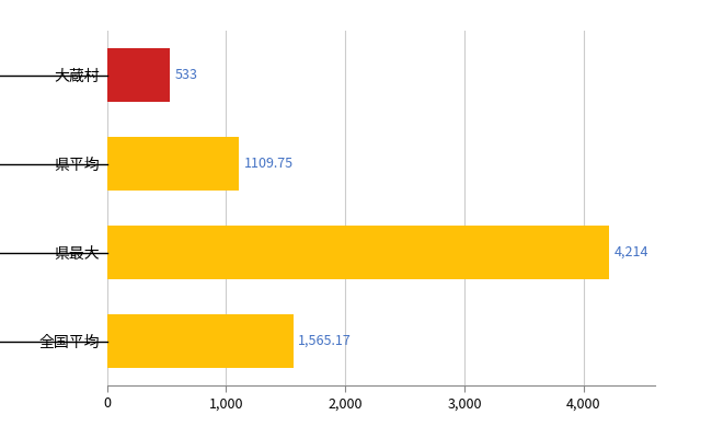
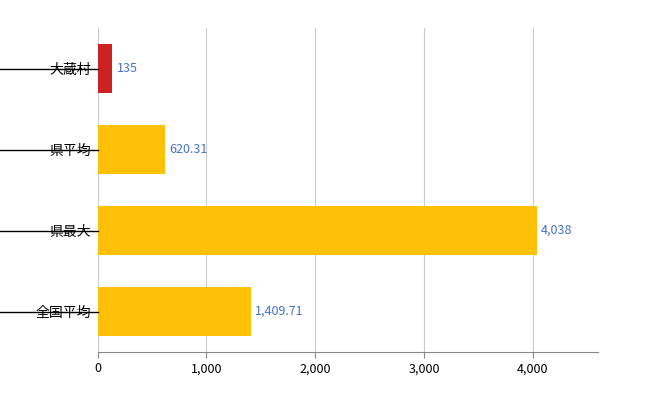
大蔵村: 533 -> 135
県平均: 1109.75 -> 620.31
県最大: 4,214 -> 4,038
全国平均: 1,565.17 -> 1,409.71
